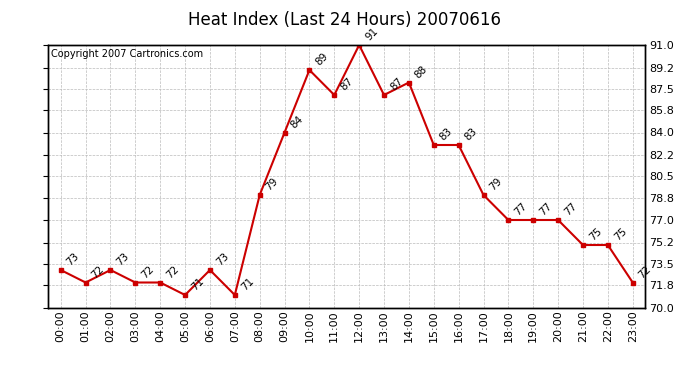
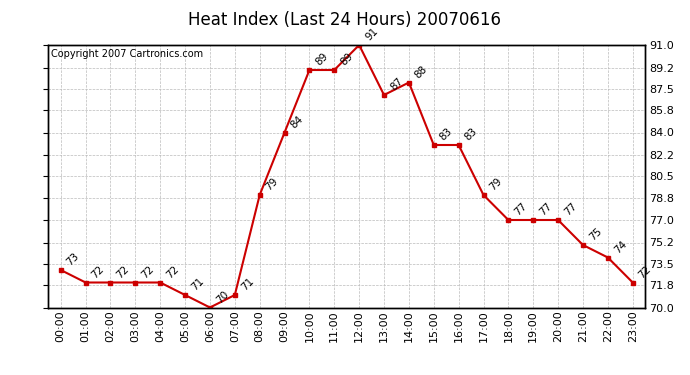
02:00: 73 -> 72
06:00: 73 -> 70
11:00: 87 -> 89
22:00: 75 -> 74
